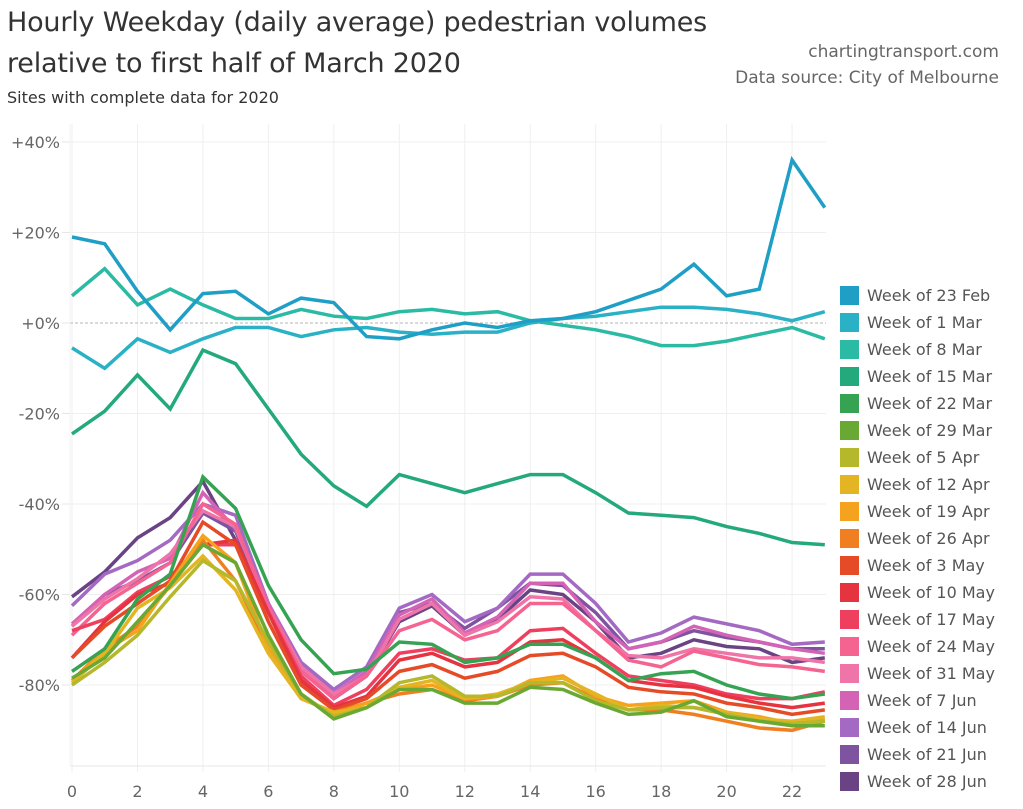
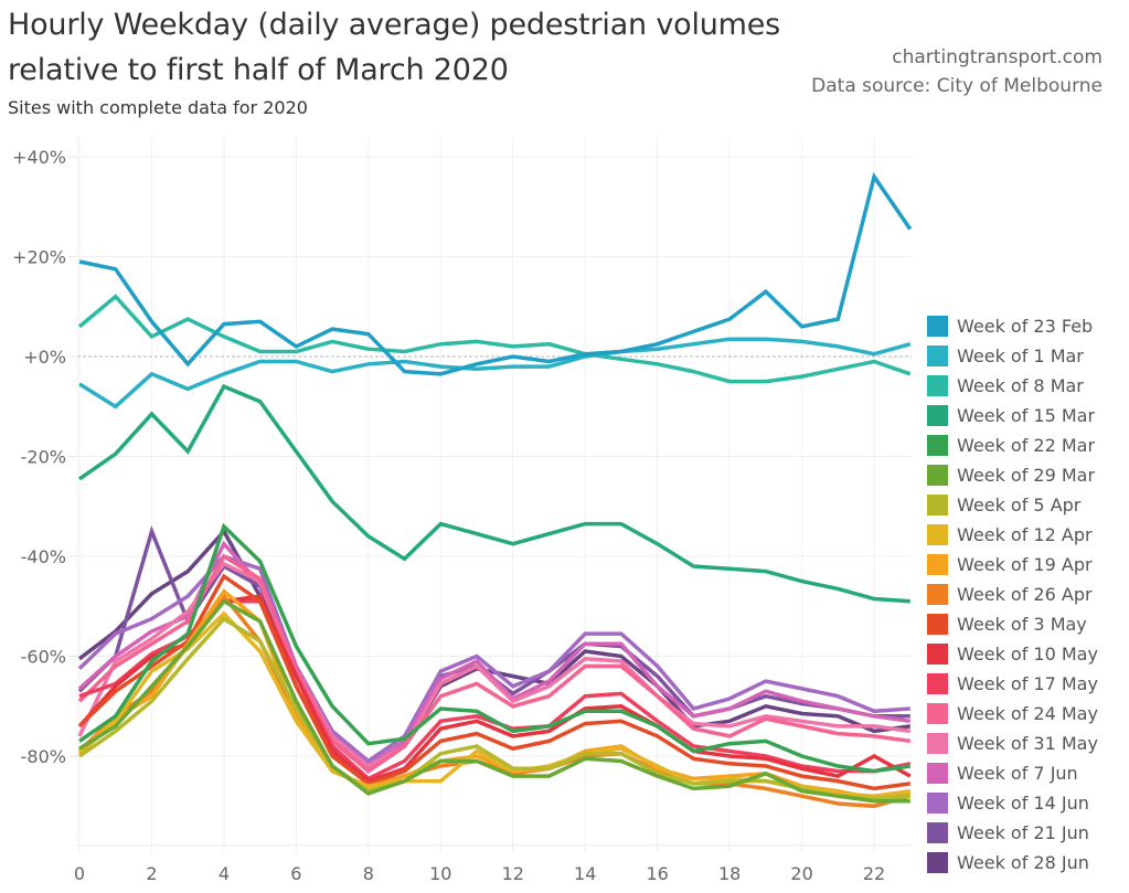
Week of 31 May/0: -67% -> -76%
Week of 21 Jun/2: -57% -> -35%
Week of 12 Apr/10: -80% -> -85%
Week of 28 Jun/12: -69% -> -64%
Week of 10 May/22: -85% -> -80%
